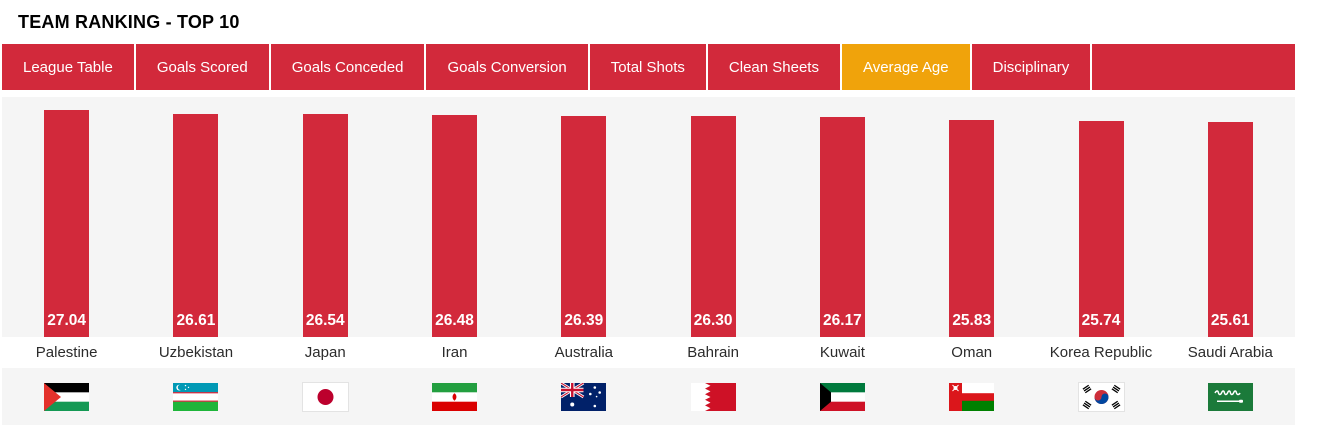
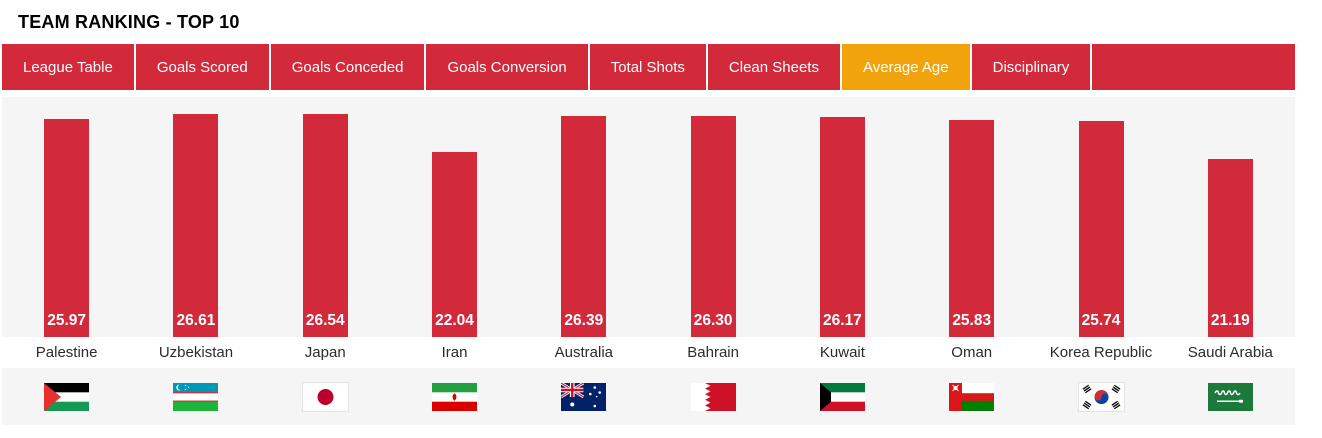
Palestine: 27.04 -> 25.97
Iran: 26.48 -> 22.04
Saudi Arabia: 25.61 -> 21.19
